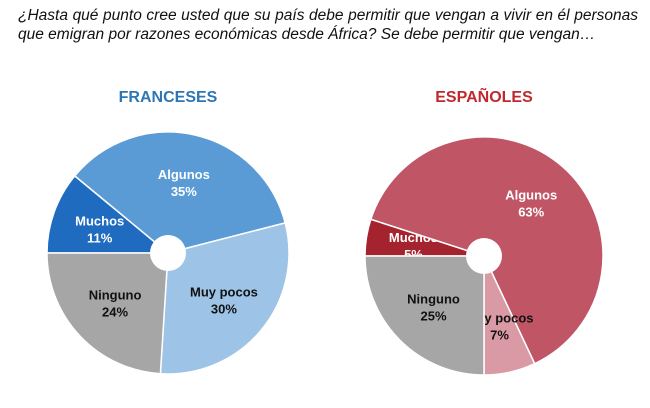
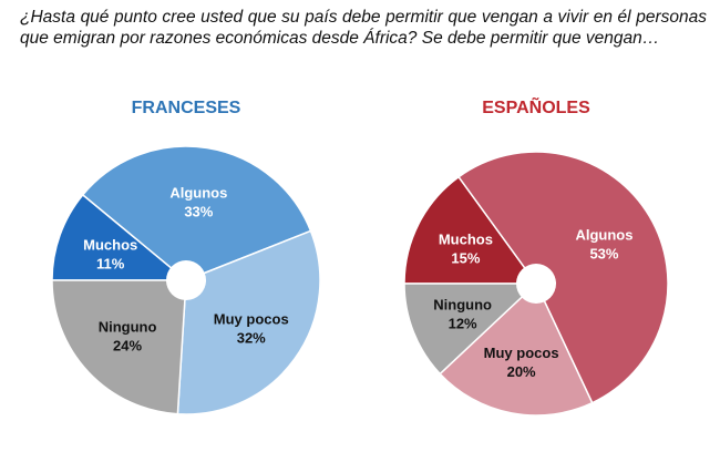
FRANCESES/Algunos: 35% -> 33%
FRANCESES/Muy pocos: 30% -> 32%
ESPAÑOLES/Muchos: 5% -> 15%
ESPAÑOLES/Algunos: 63% -> 53%
ESPAÑOLES/Muy pocos: 7% -> 20%
ESPAÑOLES/Ninguno: 25% -> 12%
